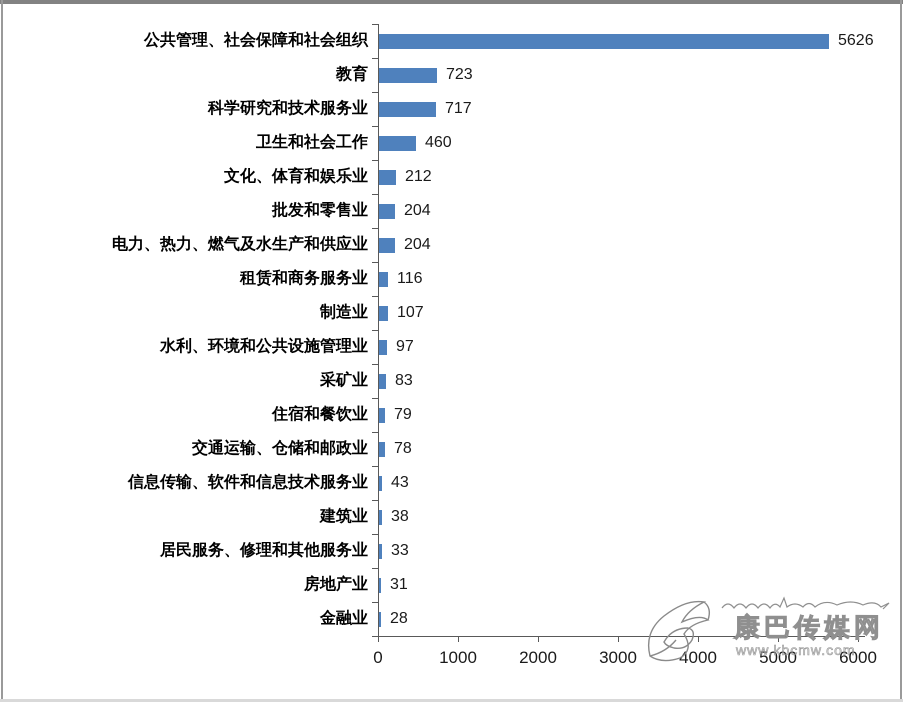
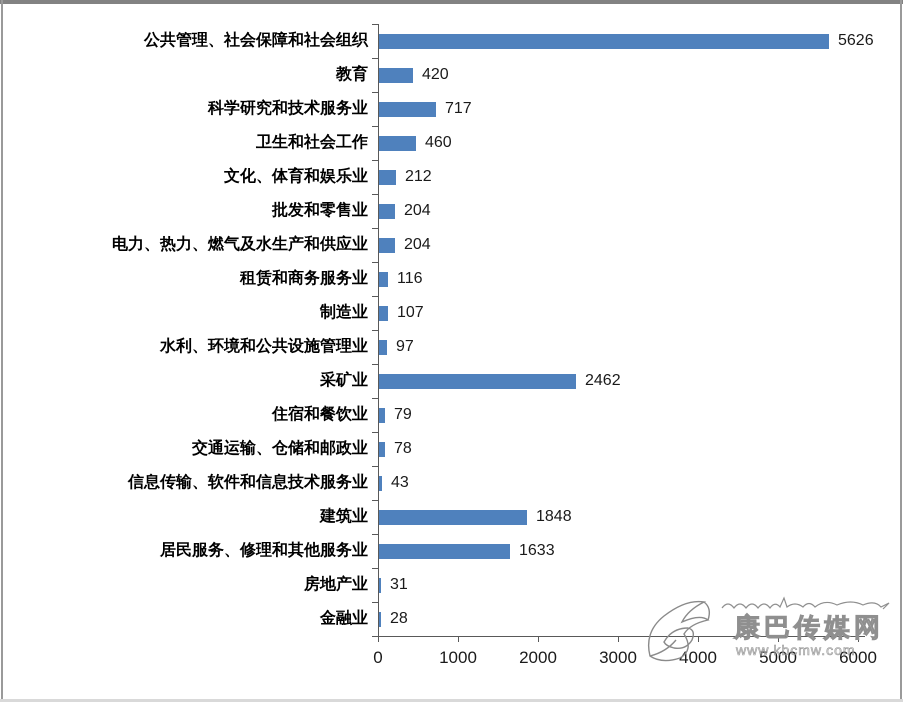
教育: 723 -> 420
采矿业: 83 -> 2462
建筑业: 38 -> 1848
居民服务、修理和其他服务业: 33 -> 1633
